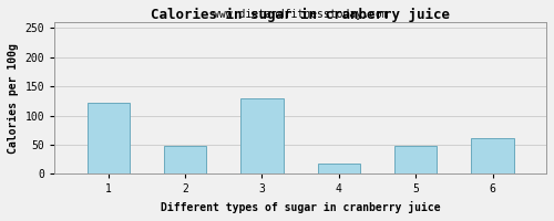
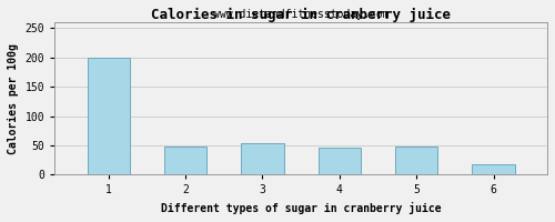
1: 122 -> 200
3: 130 -> 53
4: 18 -> 46
6: 62 -> 18
